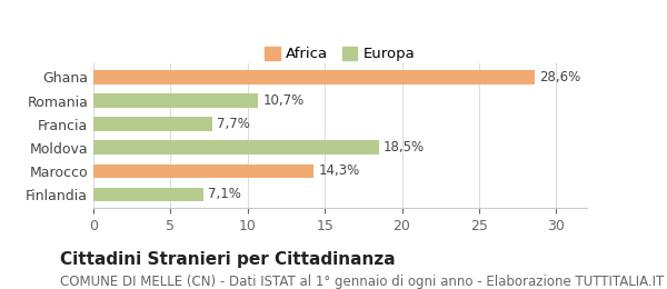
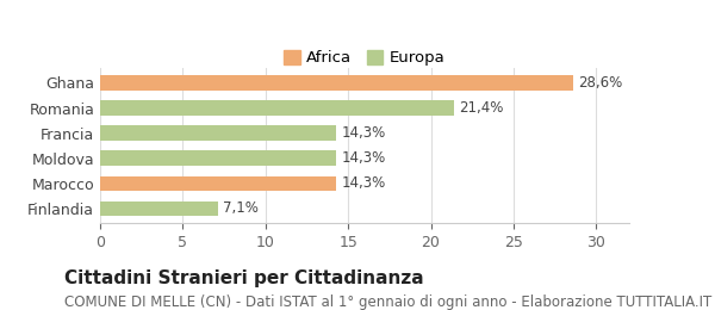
Romania: 10,7% -> 21,4%
Francia: 7,7% -> 14,3%
Moldova: 18,5% -> 14,3%
